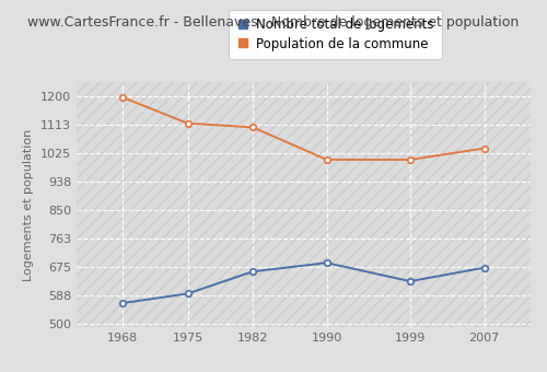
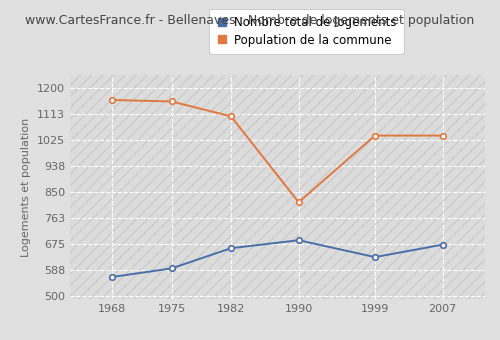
Population de la commune/1968: 1197 -> 1160
Population de la commune/1975: 1117 -> 1155
Population de la commune/1990: 1005 -> 815
Population de la commune/1999: 1005 -> 1040
